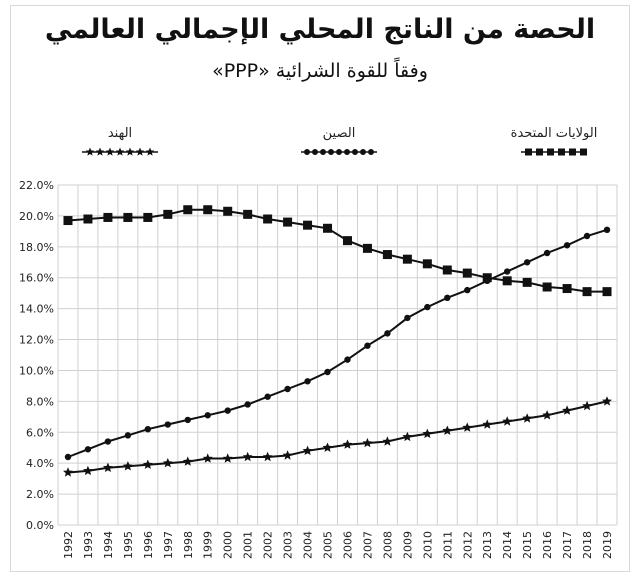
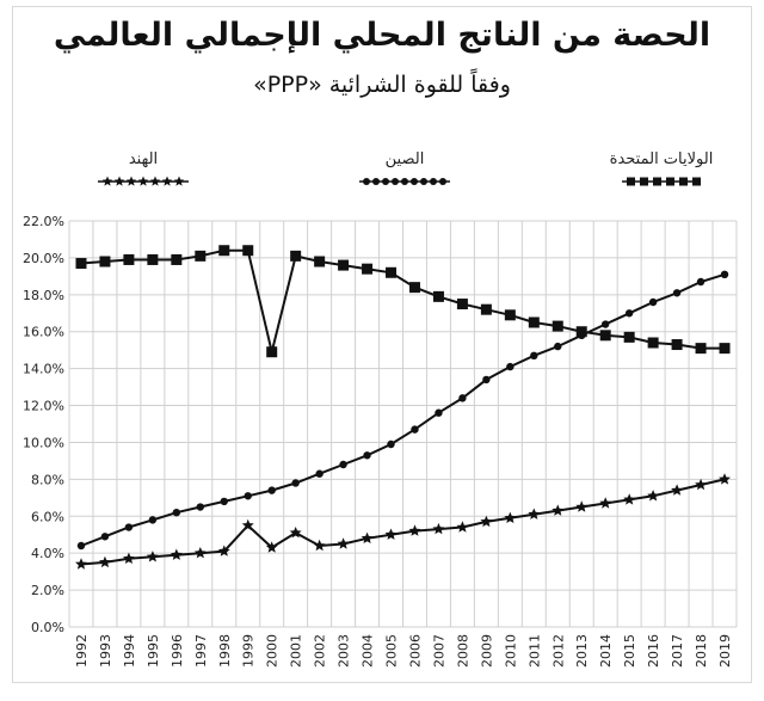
الهند/1999: 4.3% -> 5.5%
الولايات المتحدة/2000: 20.3% -> 14.9%
الهند/2001: 4.4% -> 5.1%
